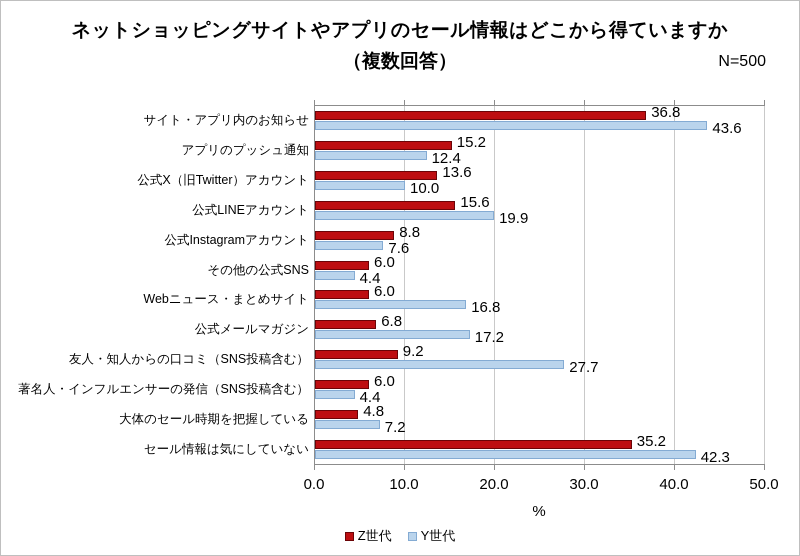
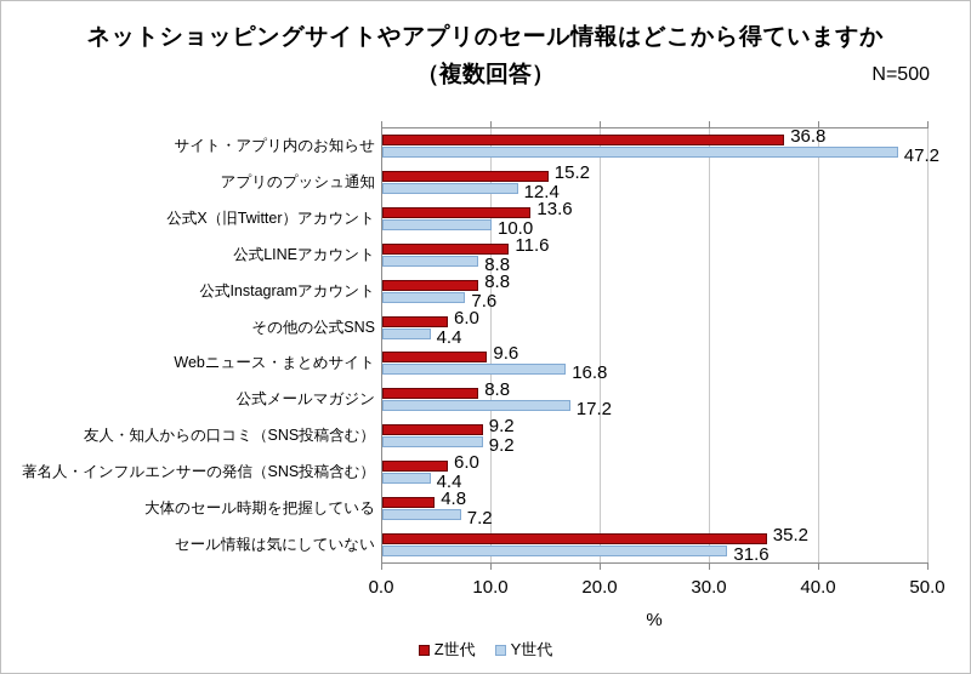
Y世代/サイト・アプリ内のお知らせ: 43.6 -> 47.2
Z世代/公式LINEアカウント: 15.6 -> 11.6
Y世代/公式LINEアカウント: 19.9 -> 8.8
Z世代/Webニュース・まとめサイト: 6.0 -> 9.6
Z世代/公式メールマガジン: 6.8 -> 8.8
Y世代/友人・知人からの口コミ（SNS投稿含む）: 27.7 -> 9.2
Y世代/セール情報は気にしていない: 42.3 -> 31.6
